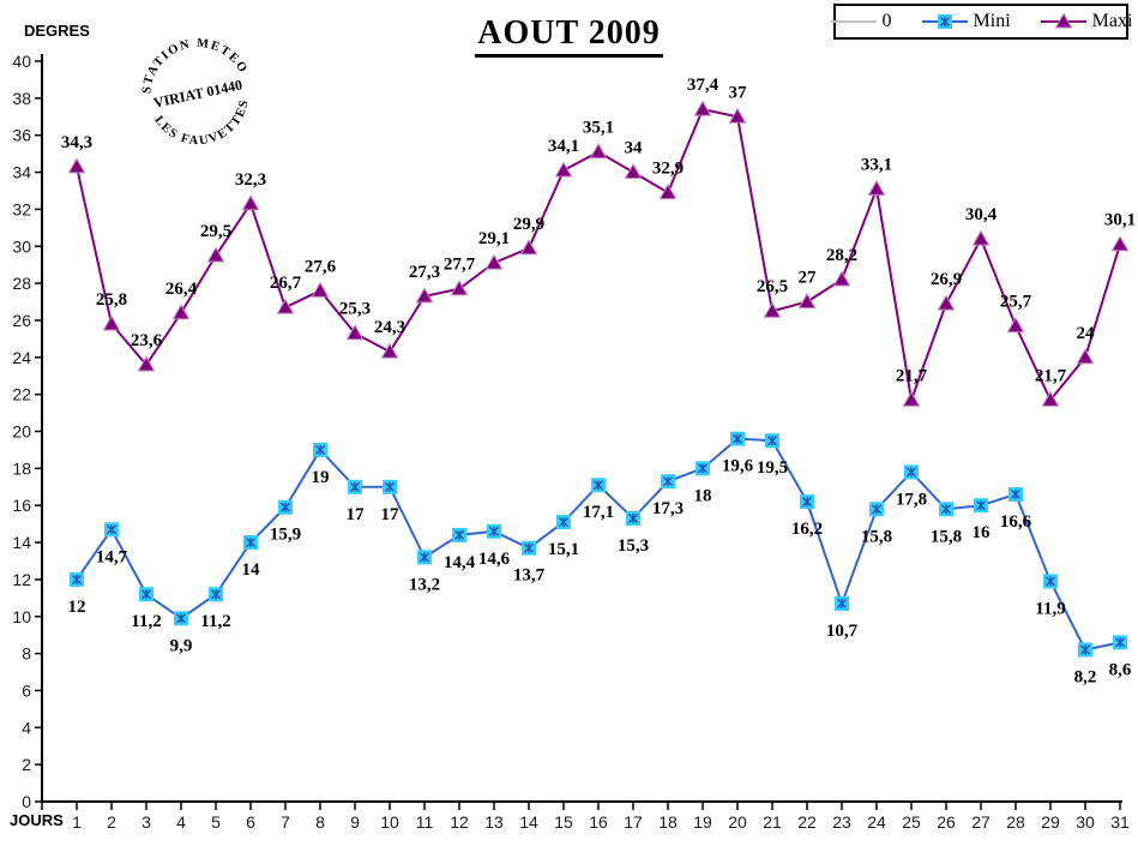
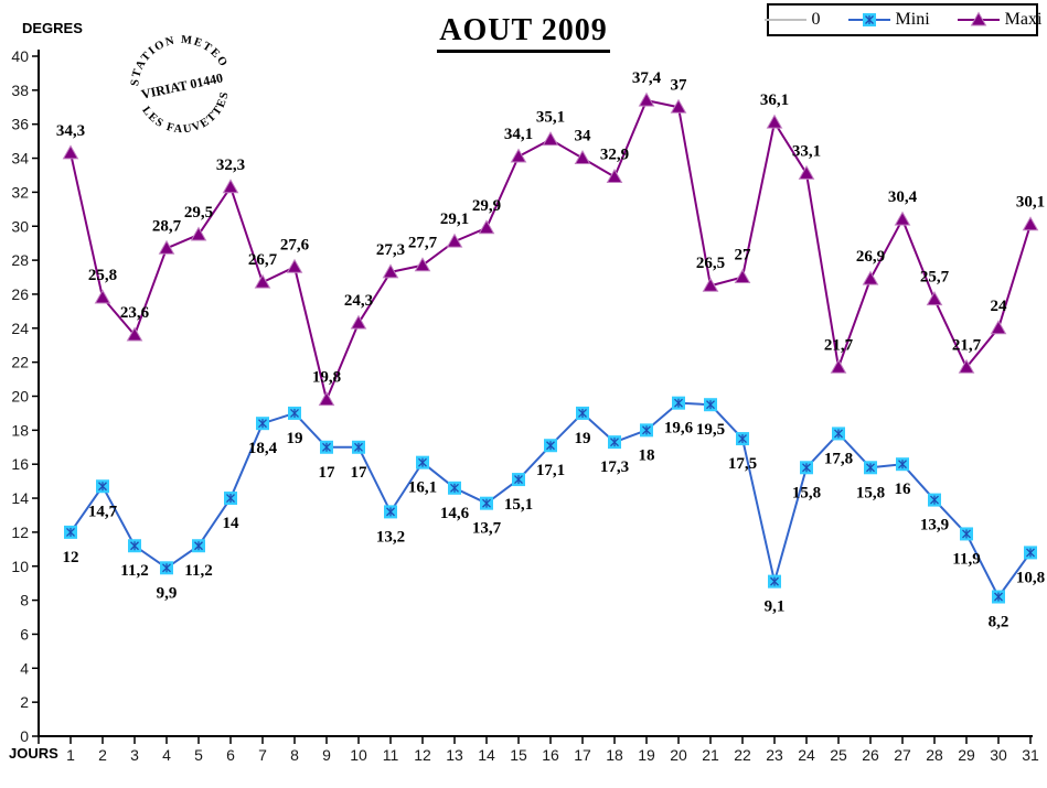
Maxi/4: 26,4 -> 28,7
Mini/7: 15,9 -> 18,4
Maxi/9: 25,3 -> 19,8
Mini/12: 14,4 -> 16,1
Mini/17: 15,3 -> 19
Mini/22: 16,2 -> 17,5
Mini/23: 10,7 -> 9,1
Maxi/23: 28,2 -> 36,1
Mini/28: 16,6 -> 13,9
Mini/31: 8,6 -> 10,8
